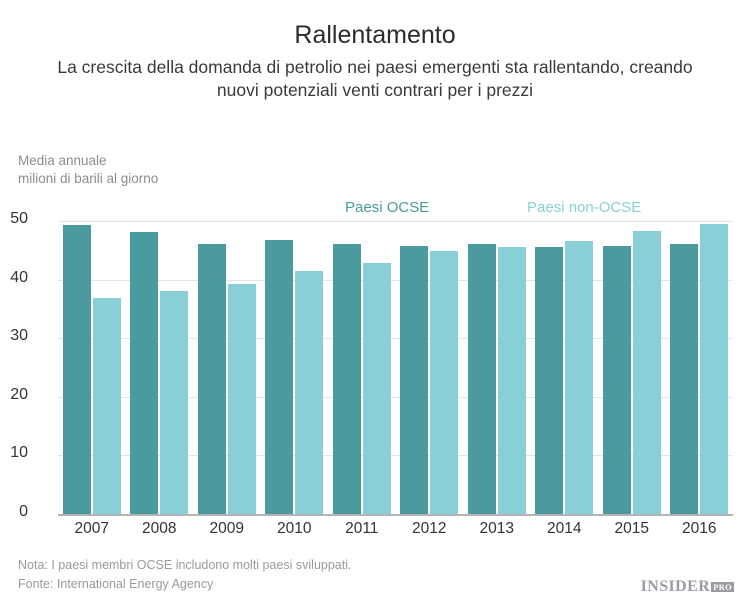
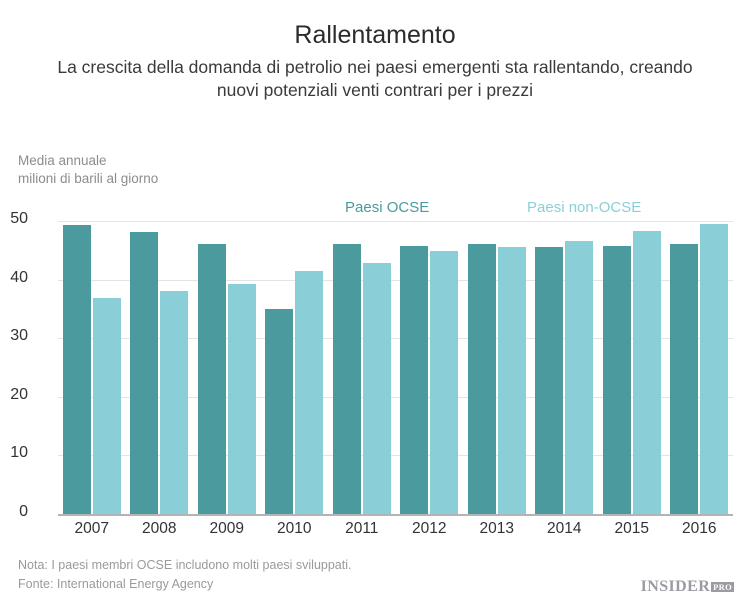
Paesi OCSE/2010: 47 -> 35
